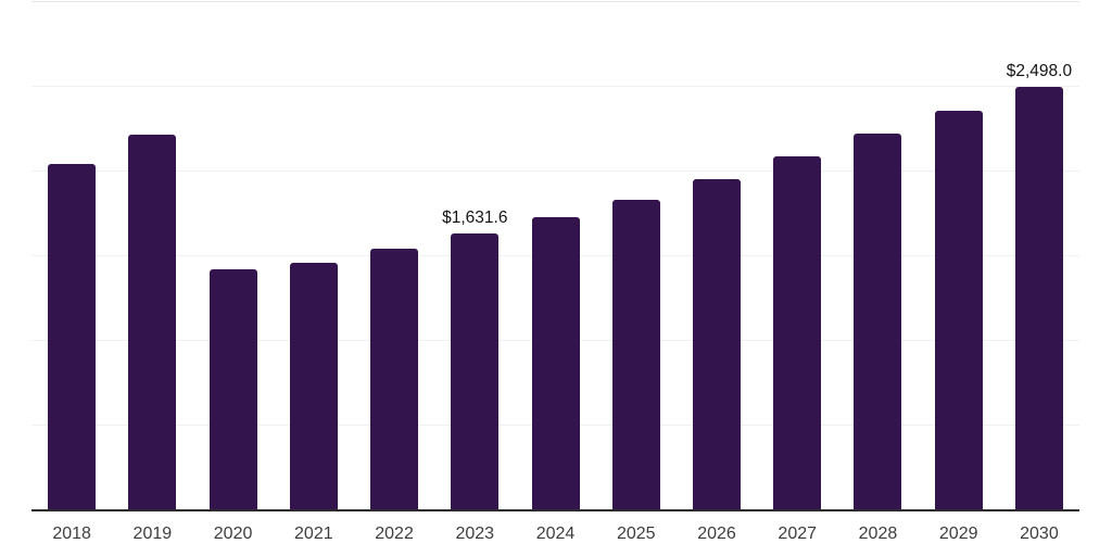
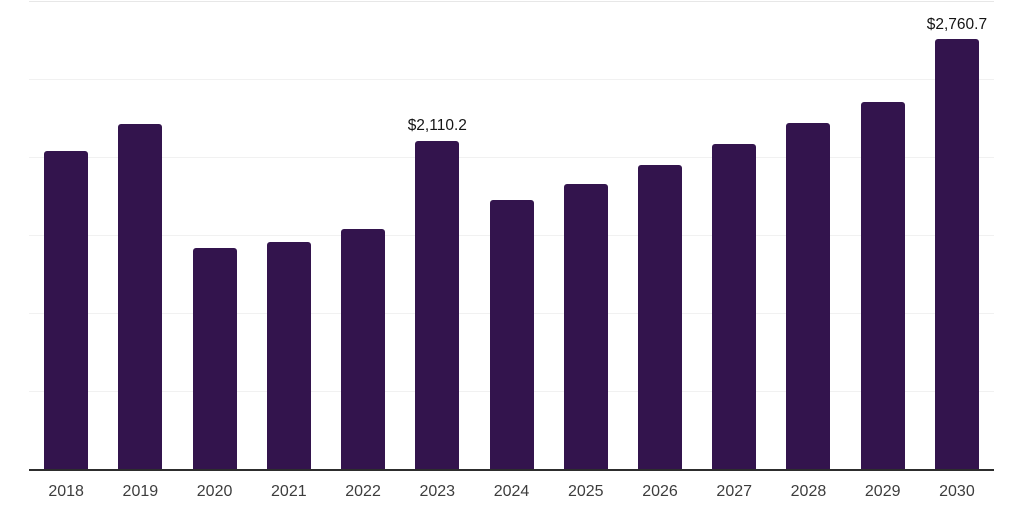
2023: $1,631.6 -> $2,110.2
2030: $2,498.0 -> $2,760.7
